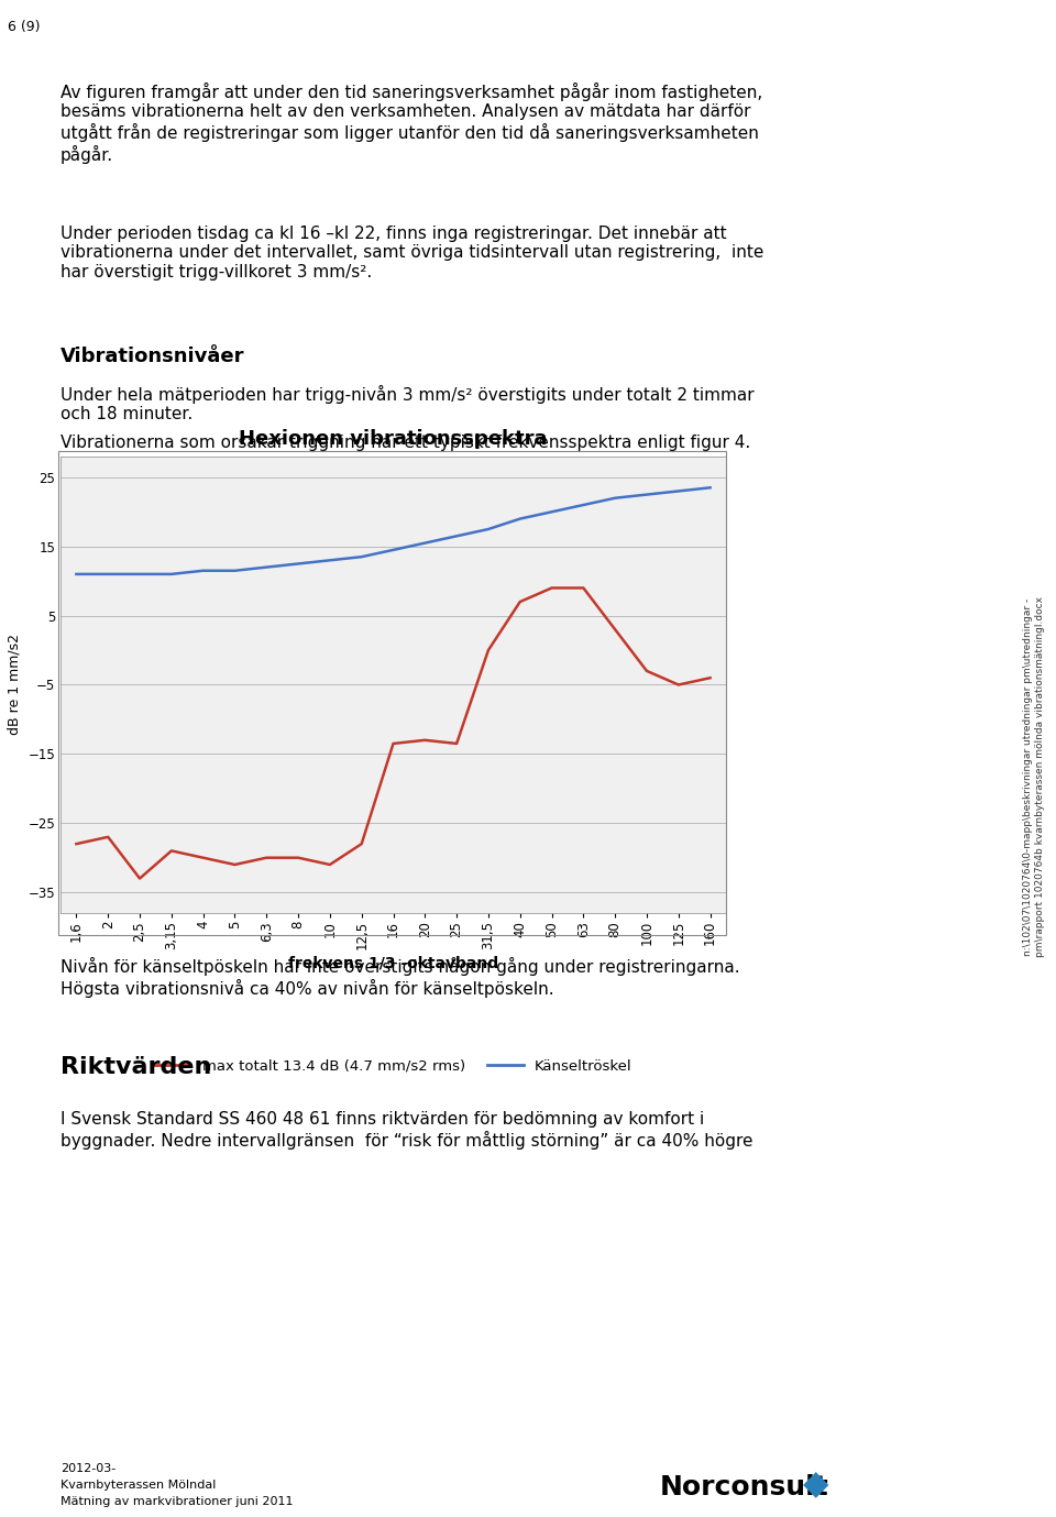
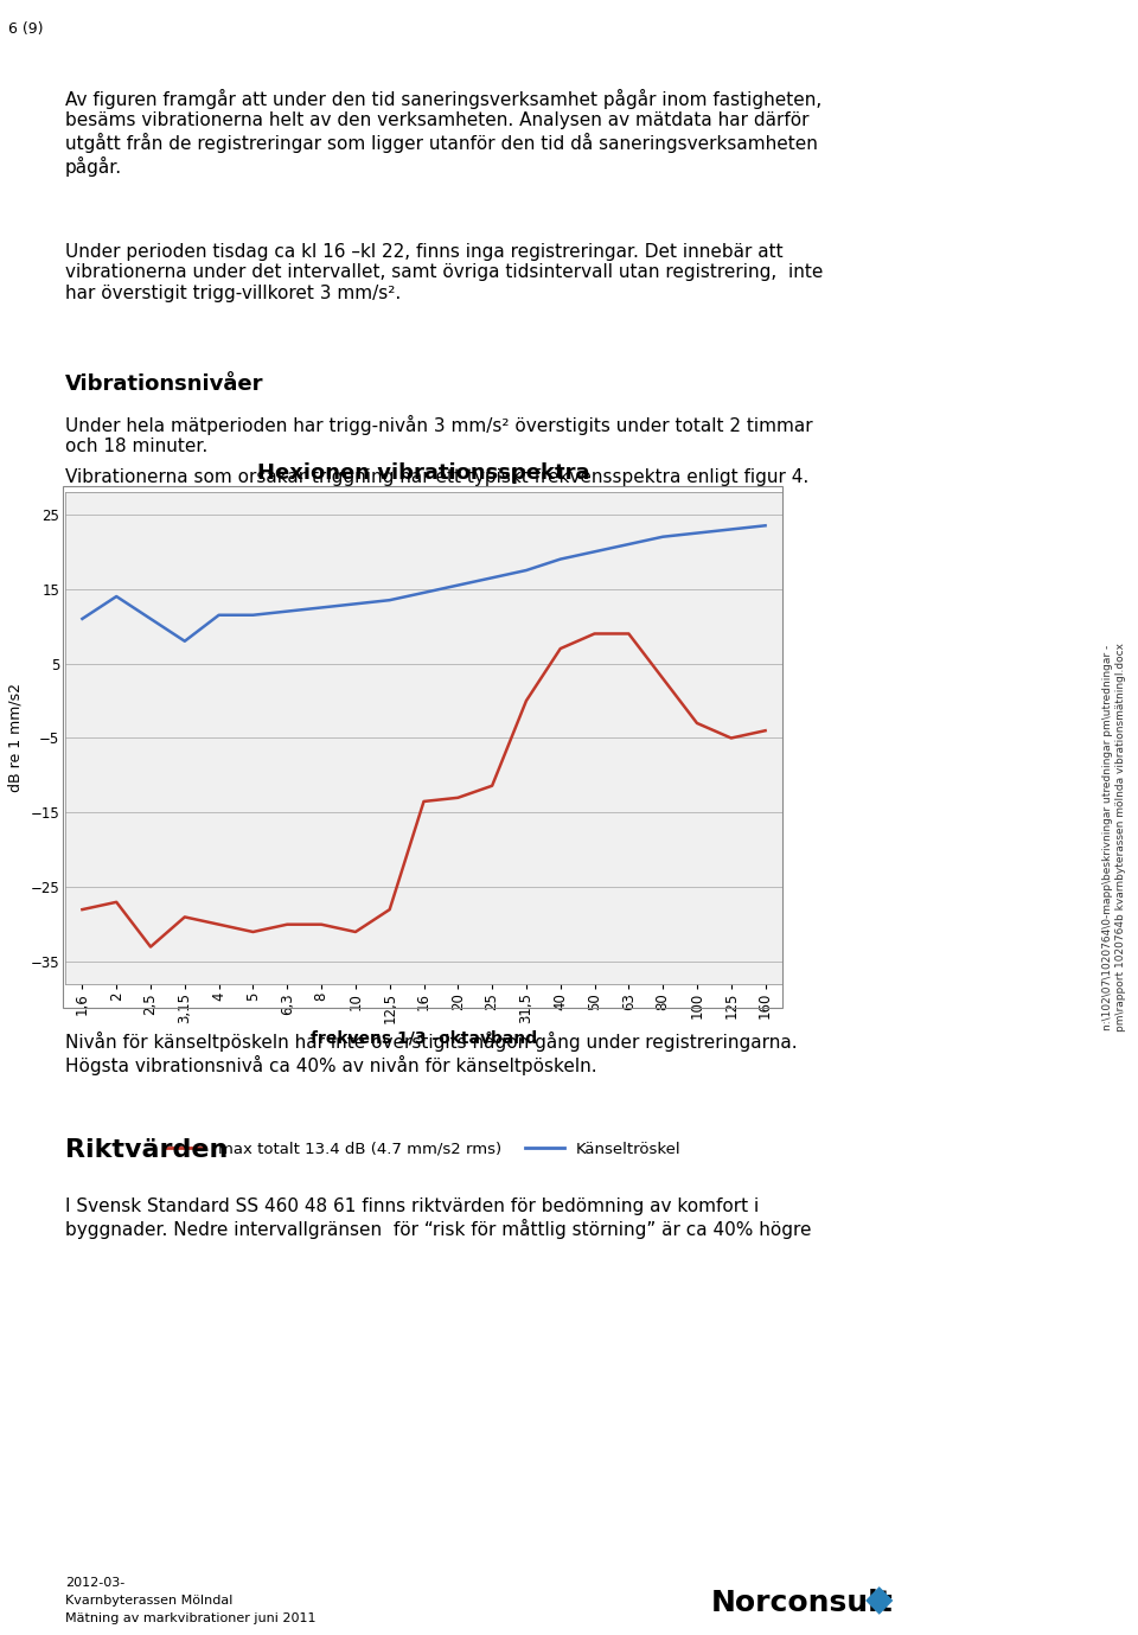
Känseltröskel/2: 11.0 -> 14.0
Känseltröskel/3,15: 11.0 -> 8.0
max totalt 13.4 dB (4.7 mm/s2 rms)/25: -13.5 -> -11.4
